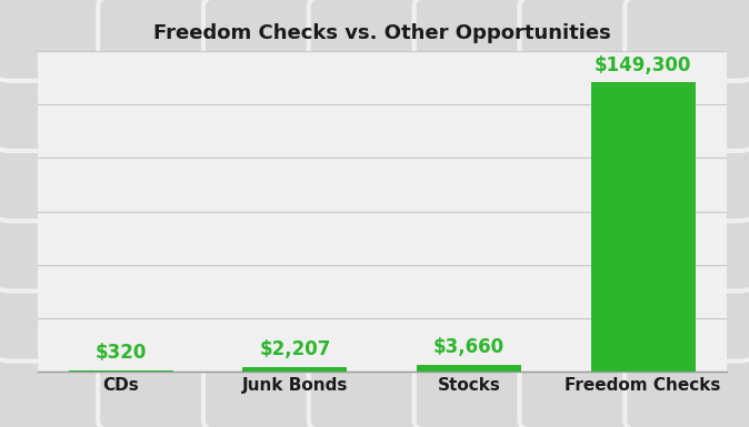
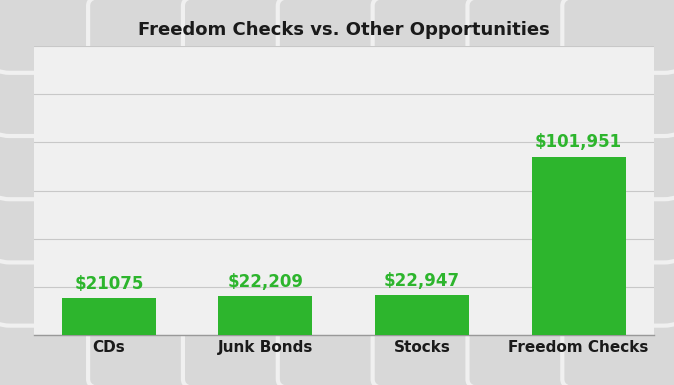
CDs: $320 -> $21075
Junk Bonds: $2,207 -> $22,209
Stocks: $3,660 -> $22,947
Freedom Checks: $149,300 -> $101,951
